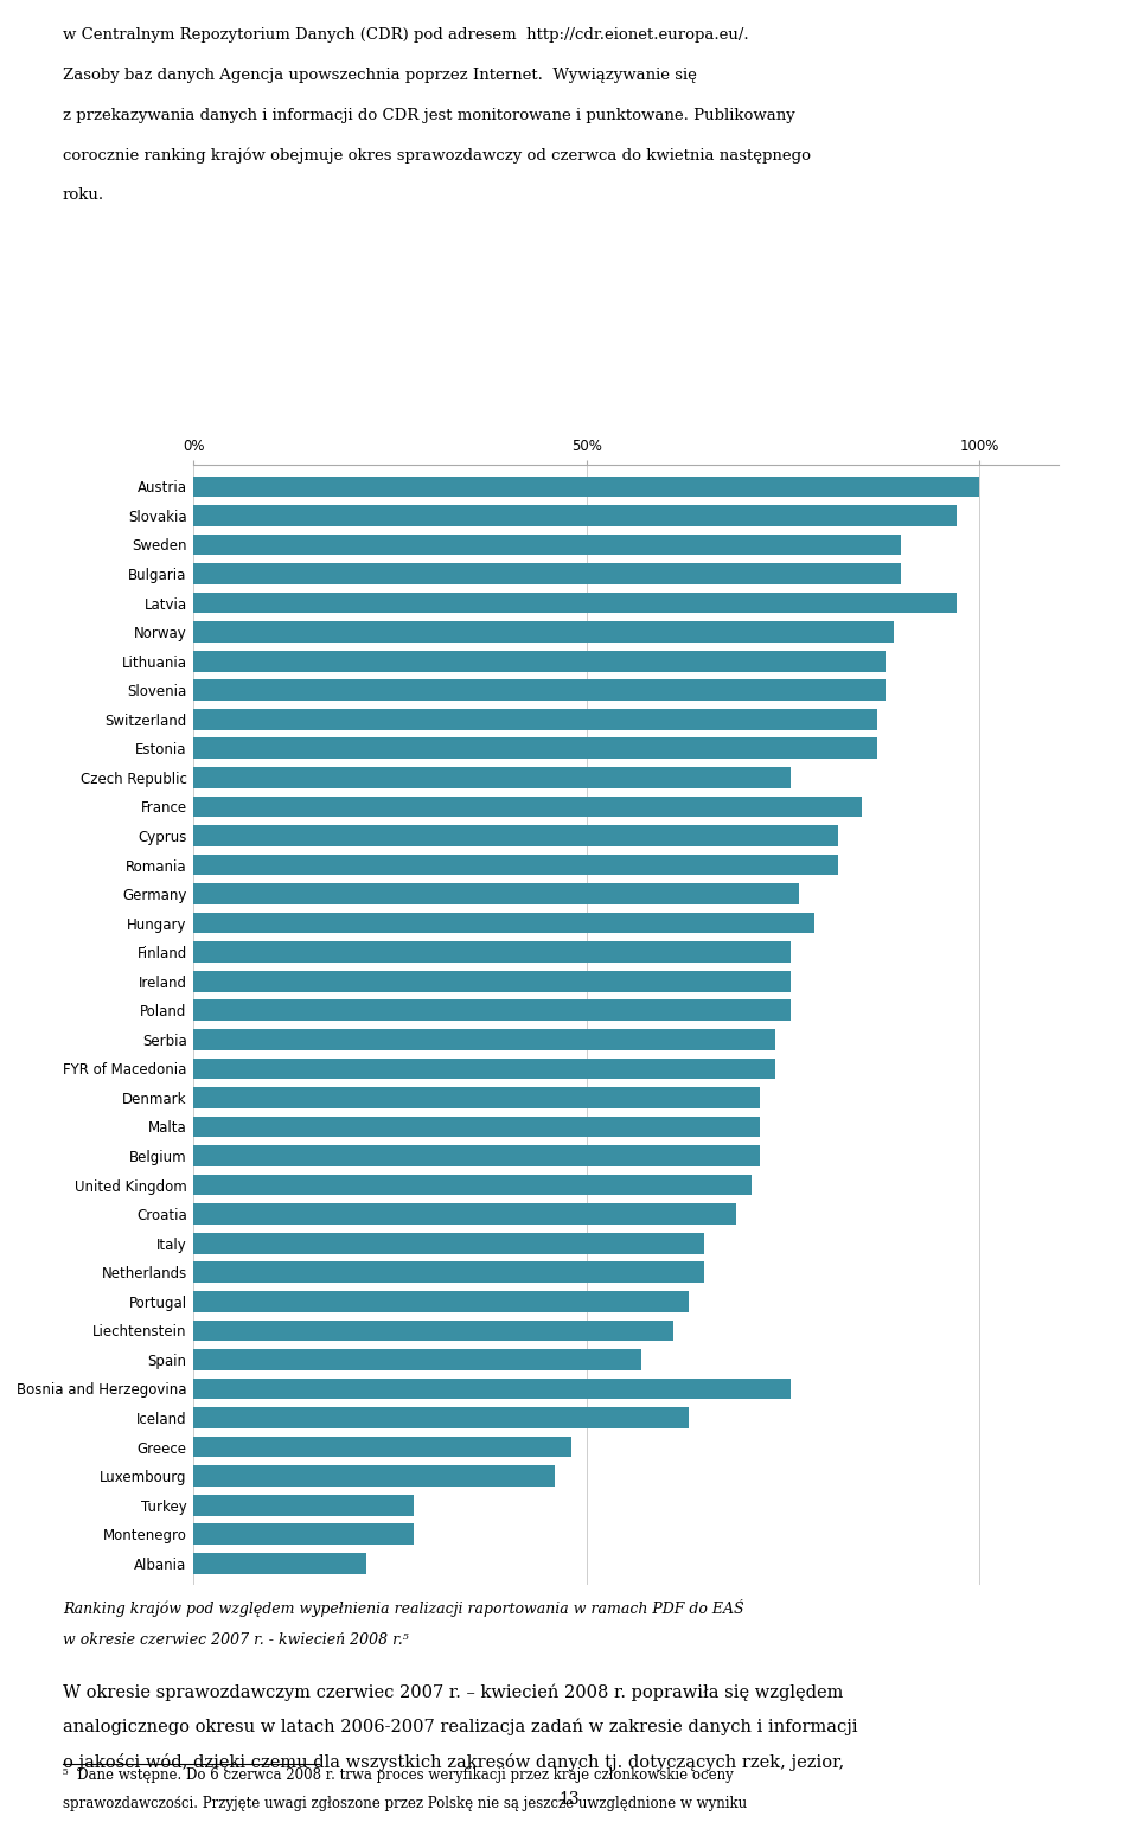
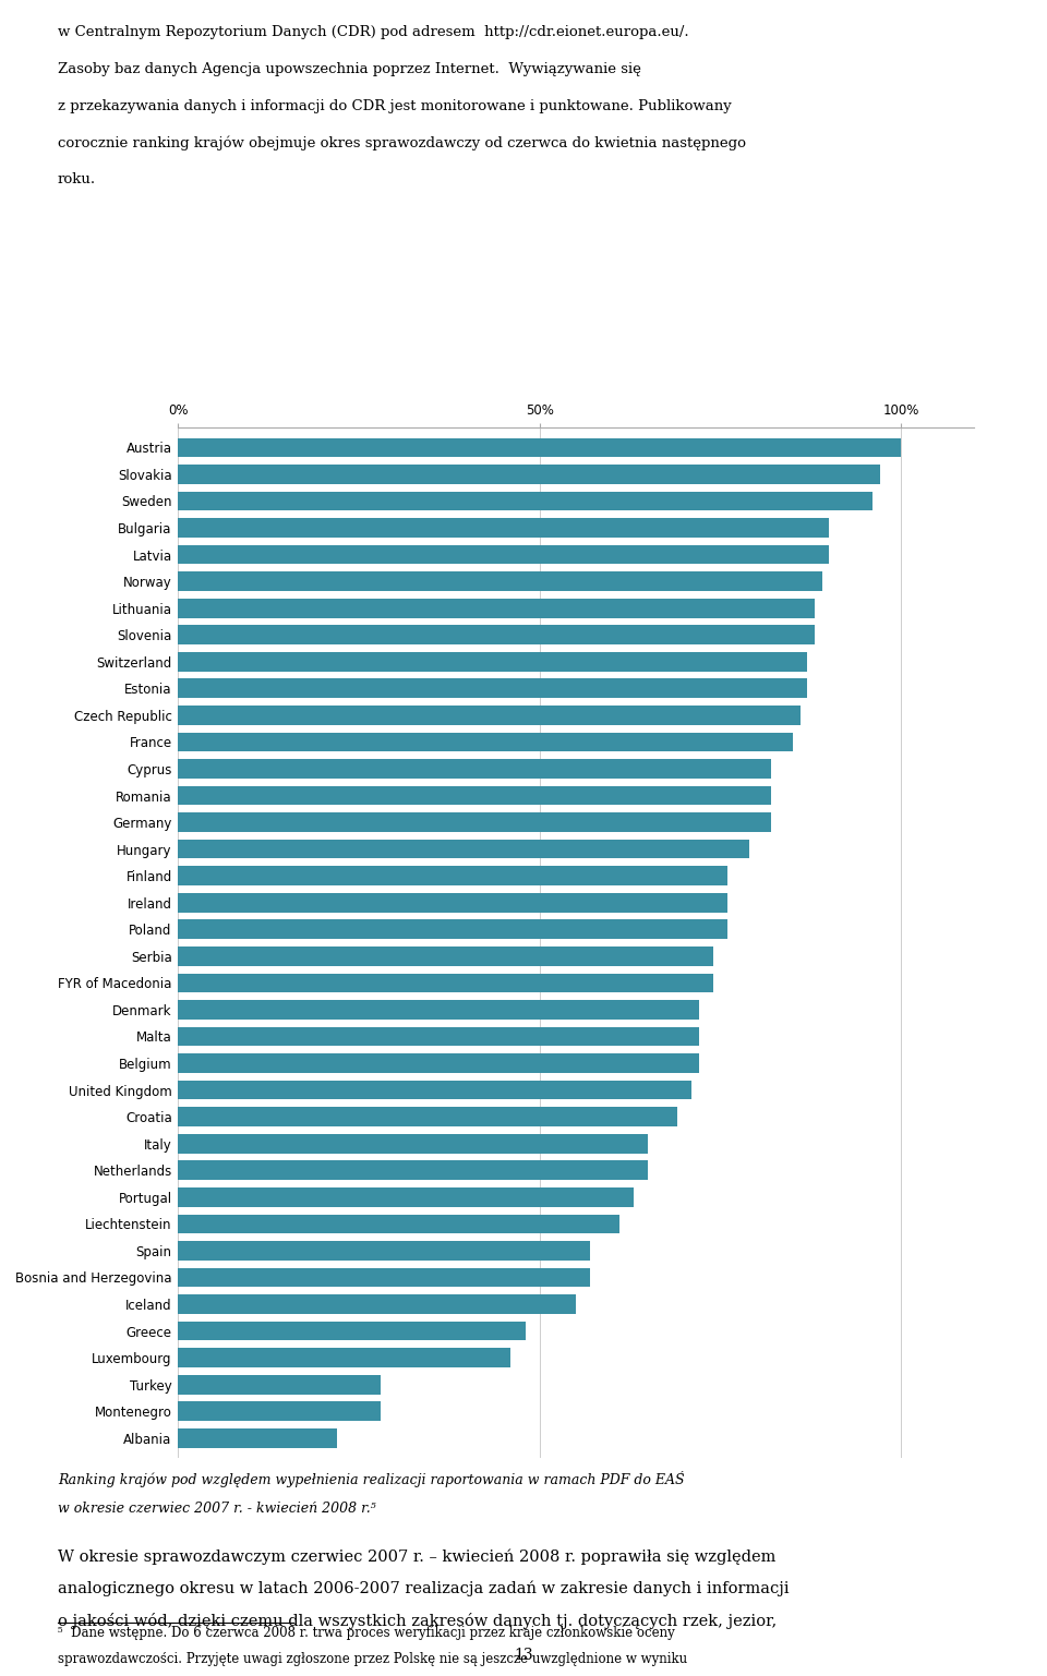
Sweden: 90% -> 96%
Latvia: 97% -> 90%
Czech Republic: 76% -> 86%
Germany: 77% -> 82%
Bosnia and Herzegovina: 76% -> 57%
Iceland: 63% -> 55%
